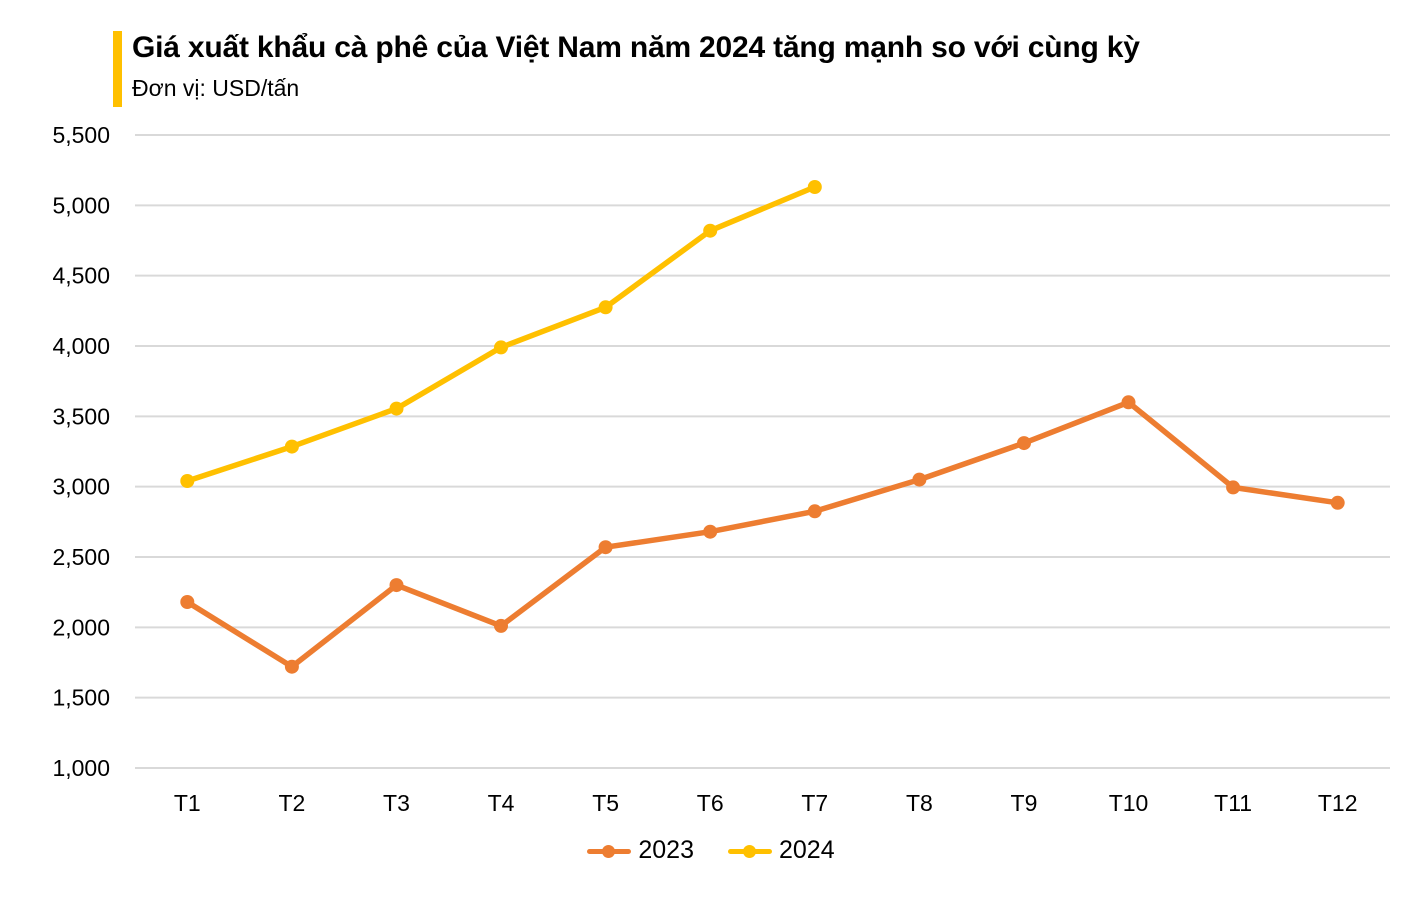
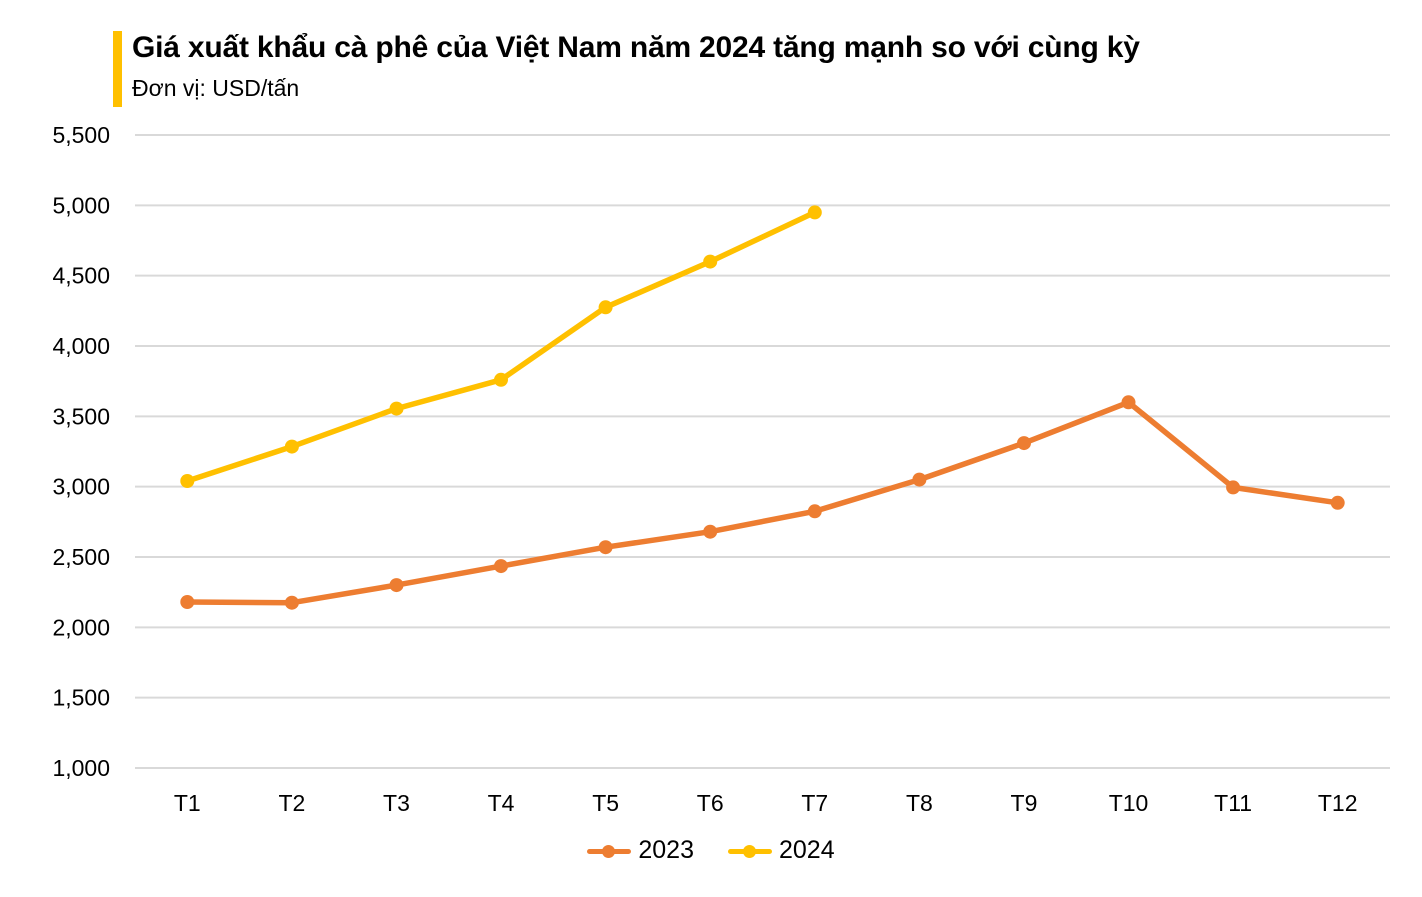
2023/T2: 1720 -> 2180
2023/T4: 2010 -> 2440
2024/T4: 3990 -> 3760
2024/T6: 4820 -> 4600
2024/T7: 5130 -> 4950
